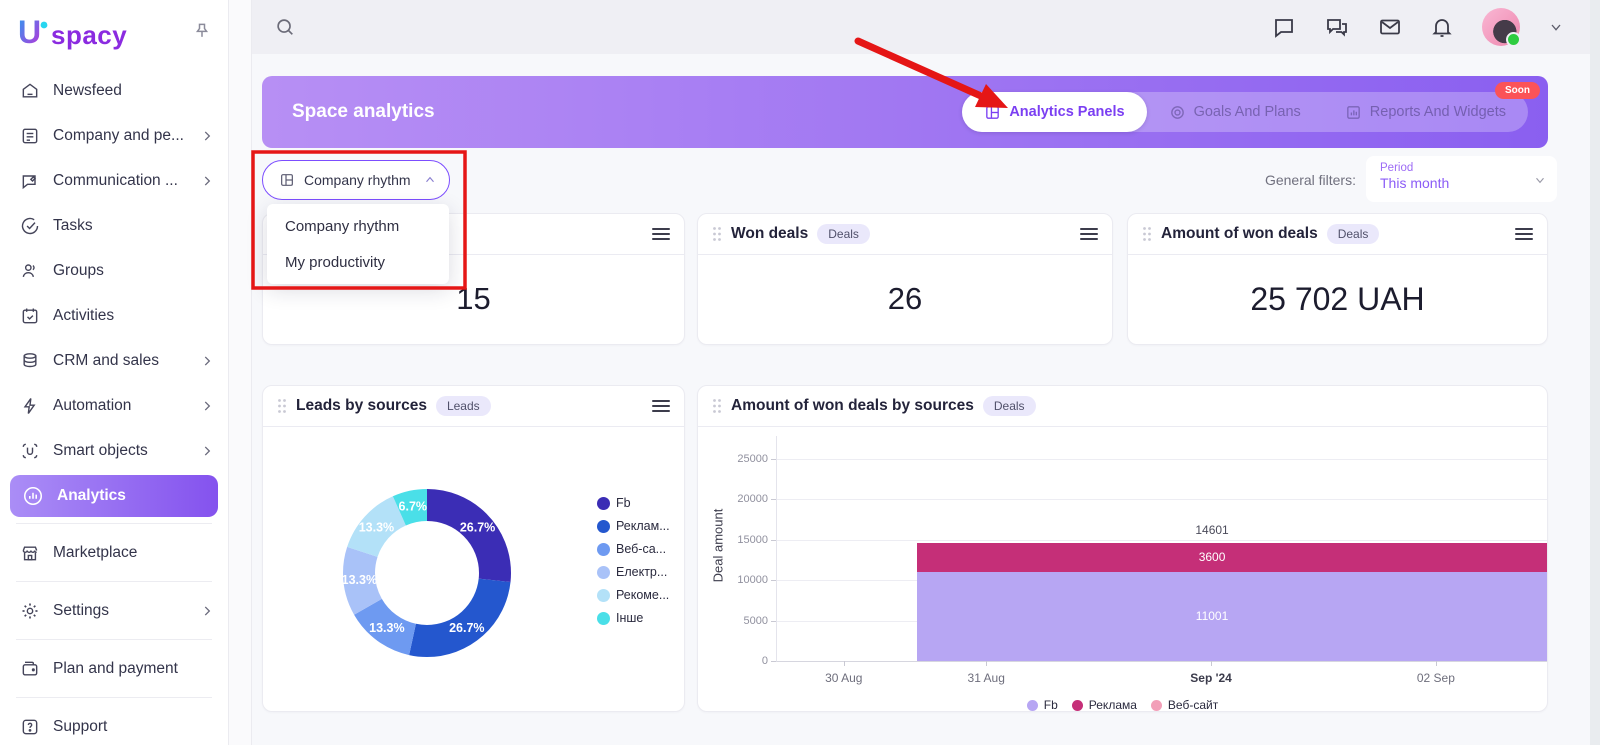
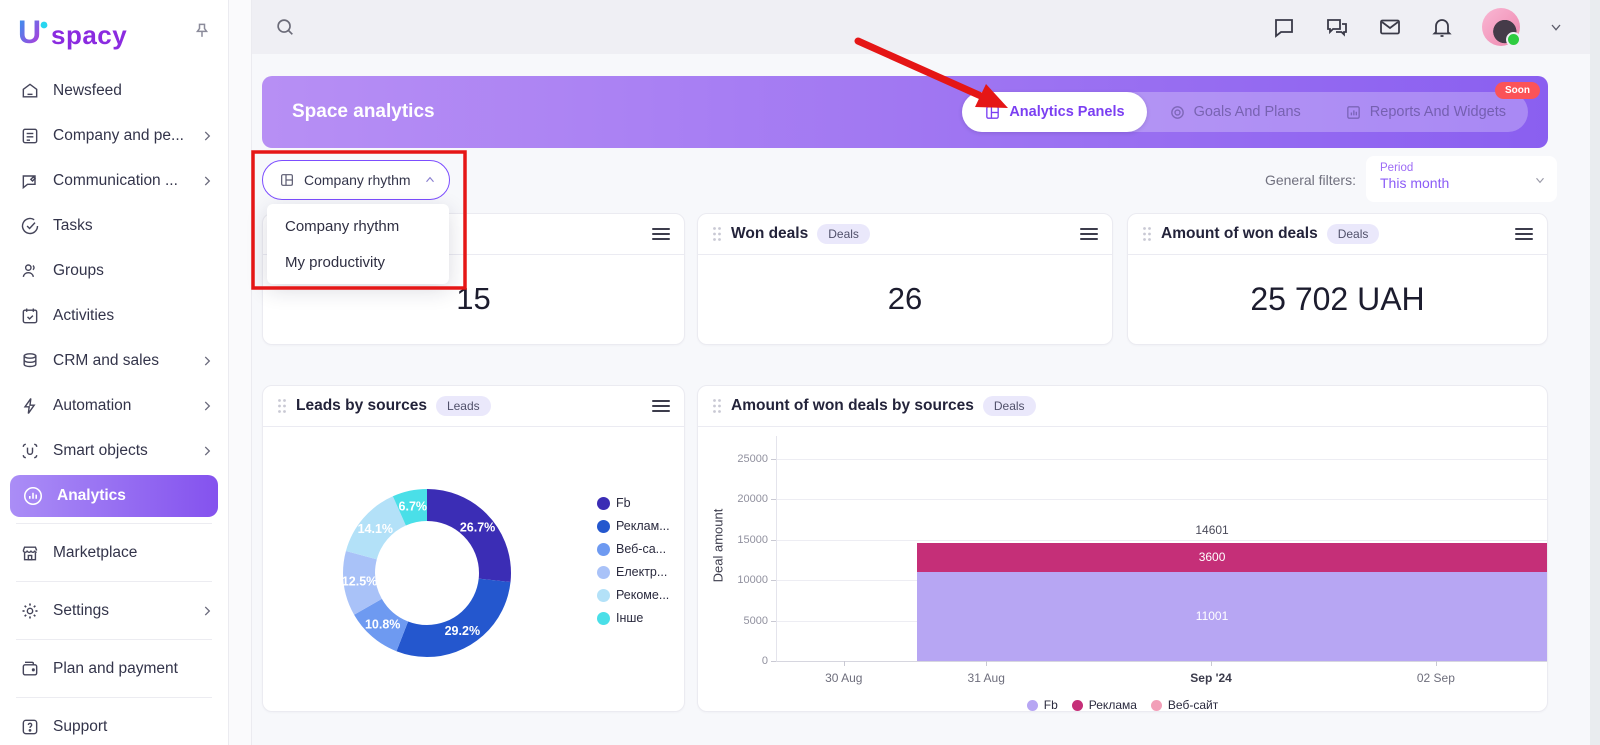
Leads by sources/Реклам...: 26.7% -> 29.2%
Leads by sources/Веб-са...: 13.3% -> 10.8%
Leads by sources/Електр...: 13.3% -> 12.5%
Leads by sources/Рекоме...: 13.3% -> 14.1%
